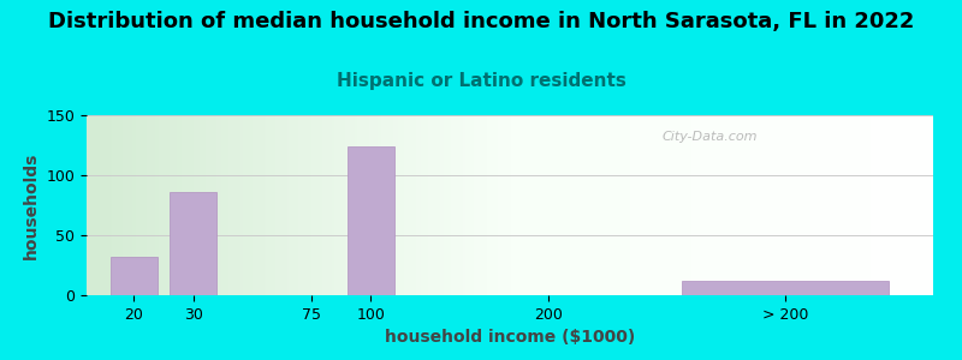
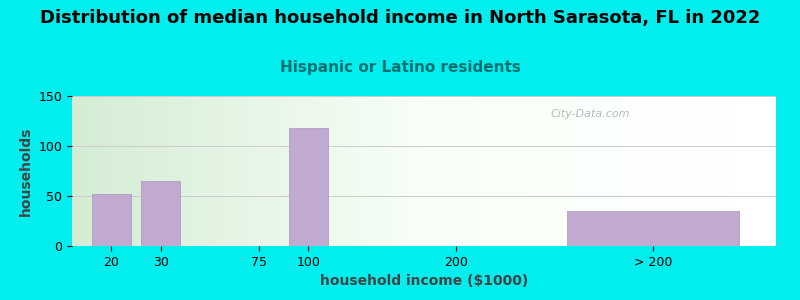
20: 32 -> 52
30: 86 -> 65
100: 124 -> 118
> 200: 12 -> 35
